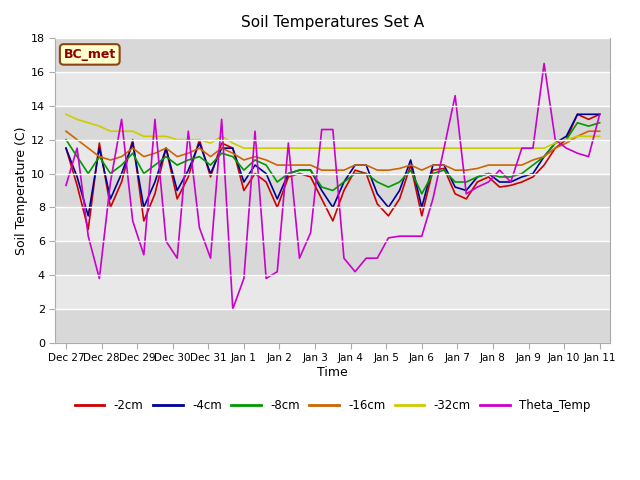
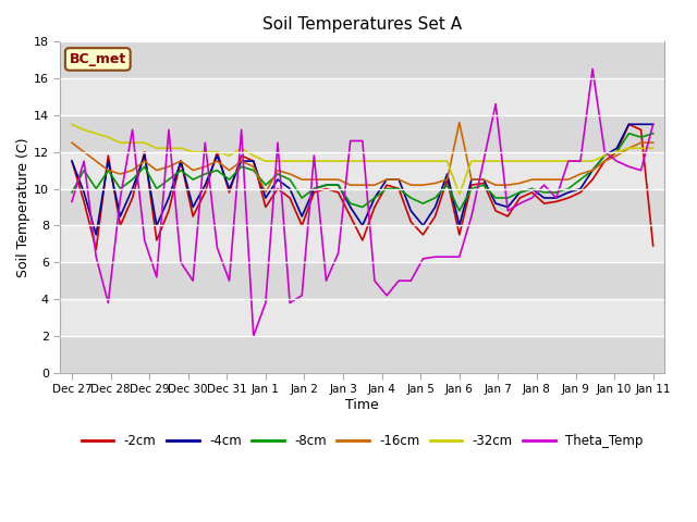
-8cm/Dec 27: 12.0 -> 9.8
-16cm/Jan 1: 10.8 -> 9.8
-16cm/Jan 6: 10.2 -> 13.6
-32cm/Jan 6: 11.5 -> 9.7
-2cm/Jan 11: 13.5 -> 6.9
